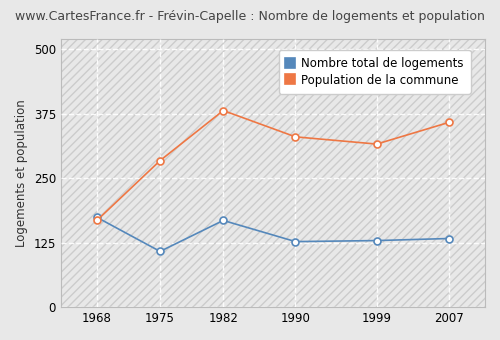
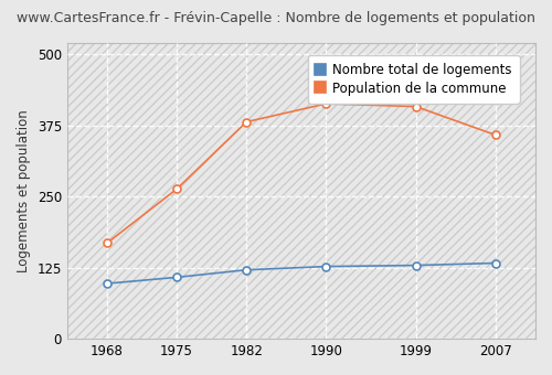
Nombre total de logements/1968: 174 -> 97
Population de la commune/1975: 284 -> 263
Nombre total de logements/1982: 168 -> 121
Population de la commune/1990: 330 -> 413
Population de la commune/1999: 316 -> 408
